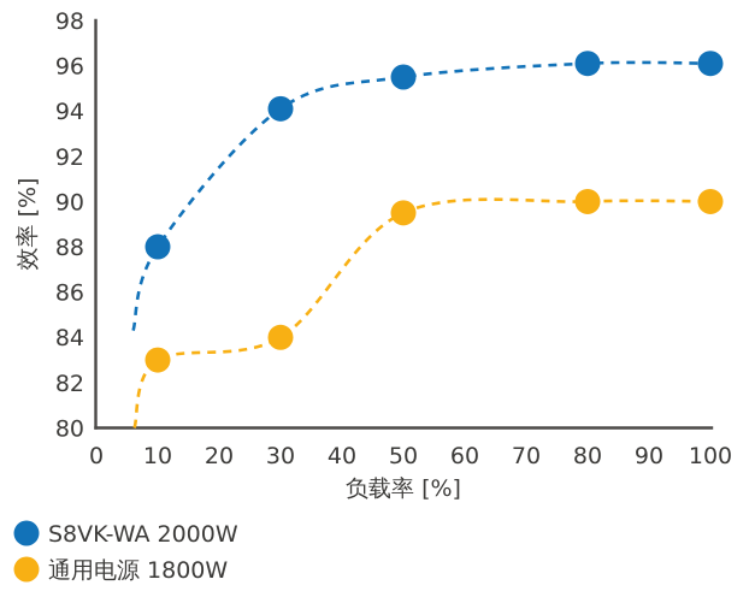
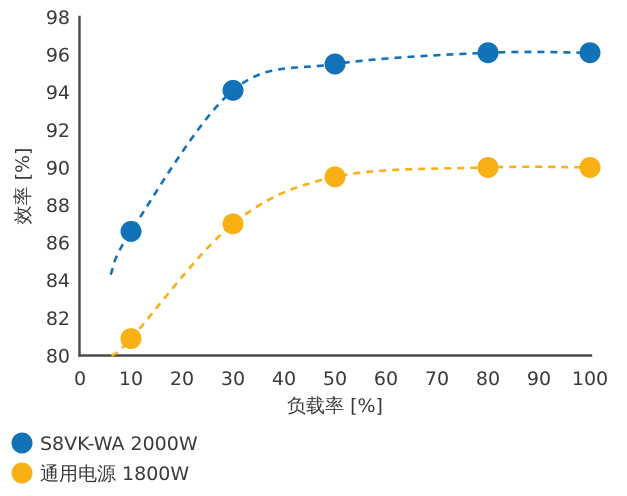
S8VK-WA 2000W/10: 88 -> 87
通用电源 1800W/10: 83 -> 81
通用电源 1800W/30: 84 -> 87
